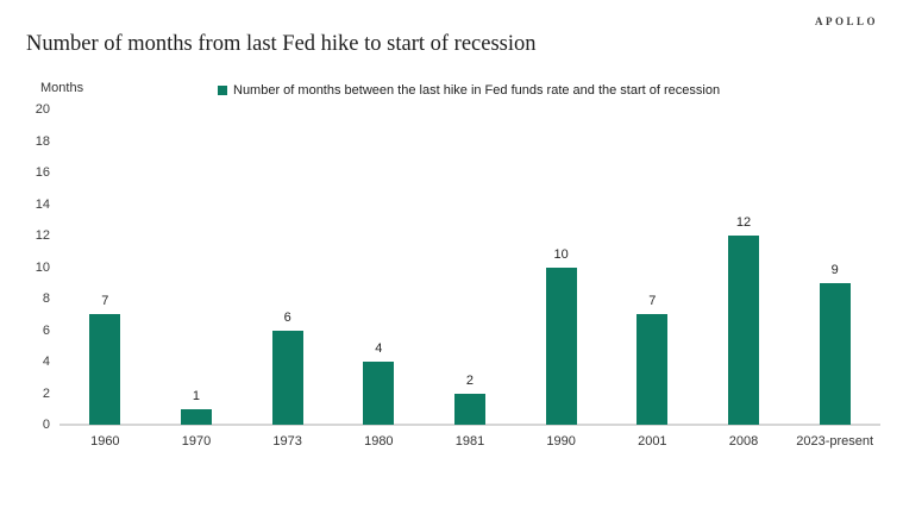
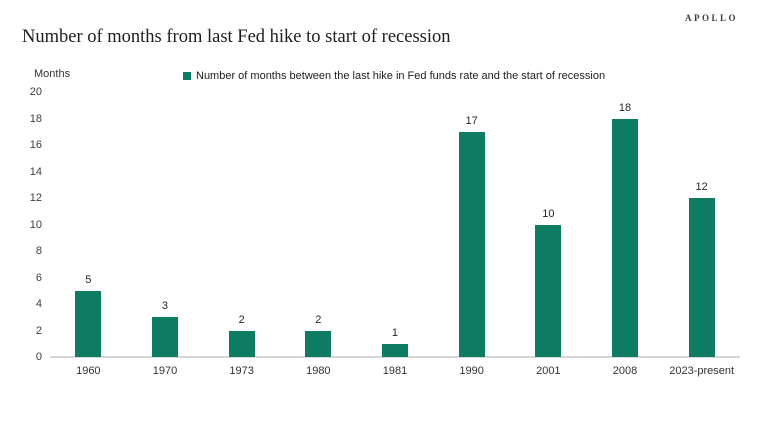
1960: 7 -> 5
1970: 1 -> 3
1973: 6 -> 2
1980: 4 -> 2
1981: 2 -> 1
1990: 10 -> 17
2001: 7 -> 10
2008: 12 -> 18
2023-present: 9 -> 12
